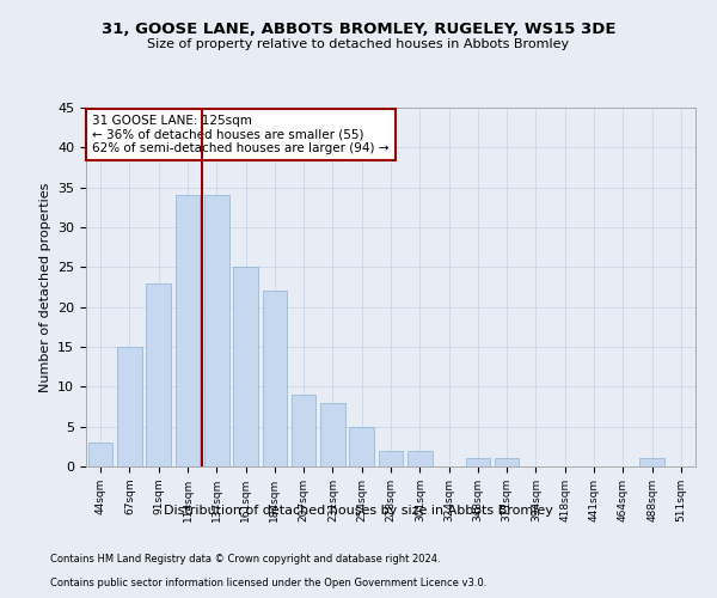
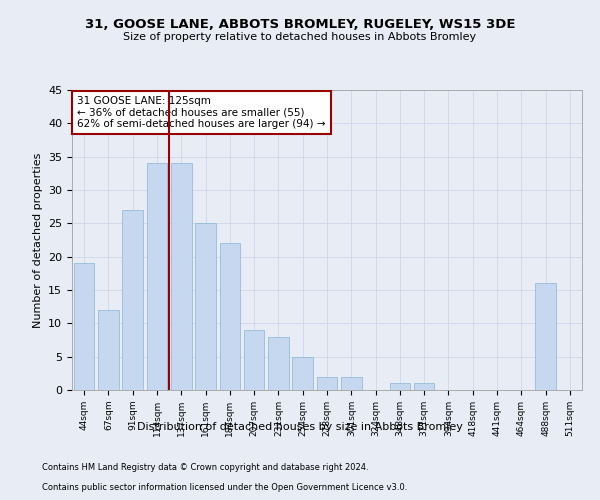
44sqm: 3 -> 19
67sqm: 15 -> 12
91sqm: 23 -> 27
488sqm: 1 -> 16
